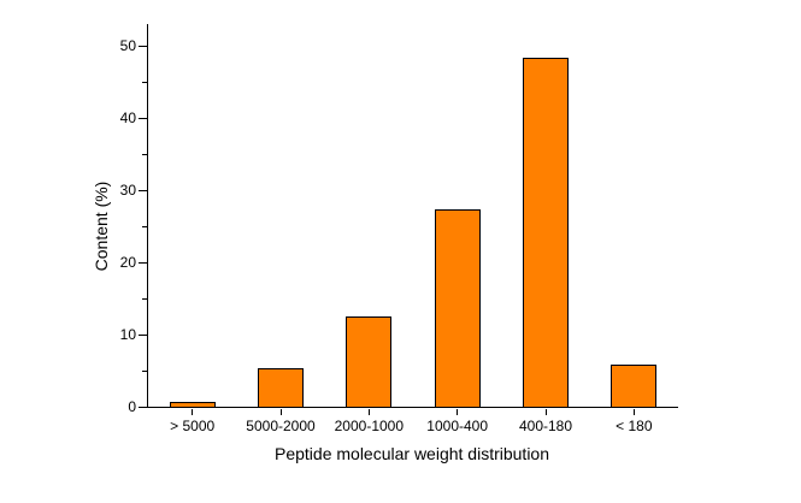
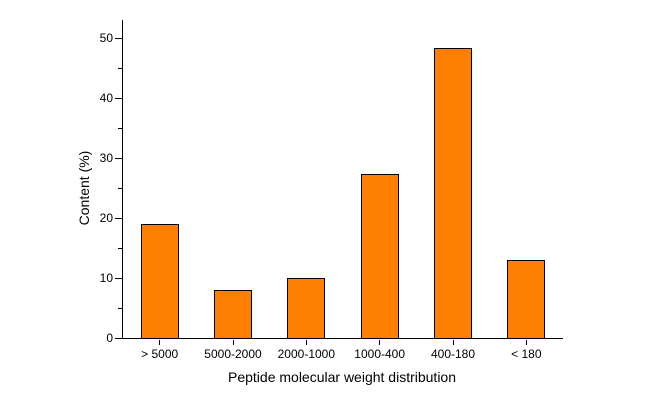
> 5000: 1 -> 19
5000-2000: 5 -> 8
2000-1000: 12 -> 10
< 180: 6 -> 13
